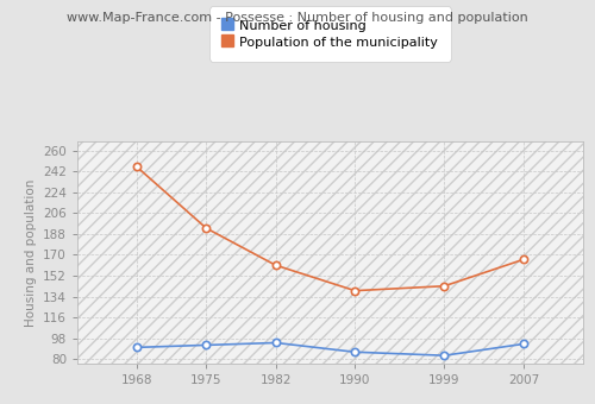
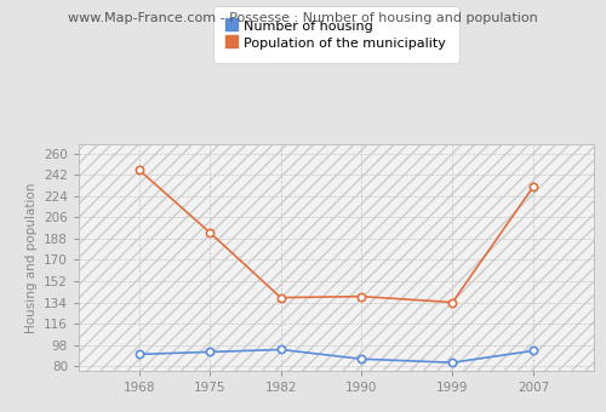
Population of the municipality/1982: 161 -> 138
Population of the municipality/1999: 143 -> 134
Population of the municipality/2007: 166 -> 232
